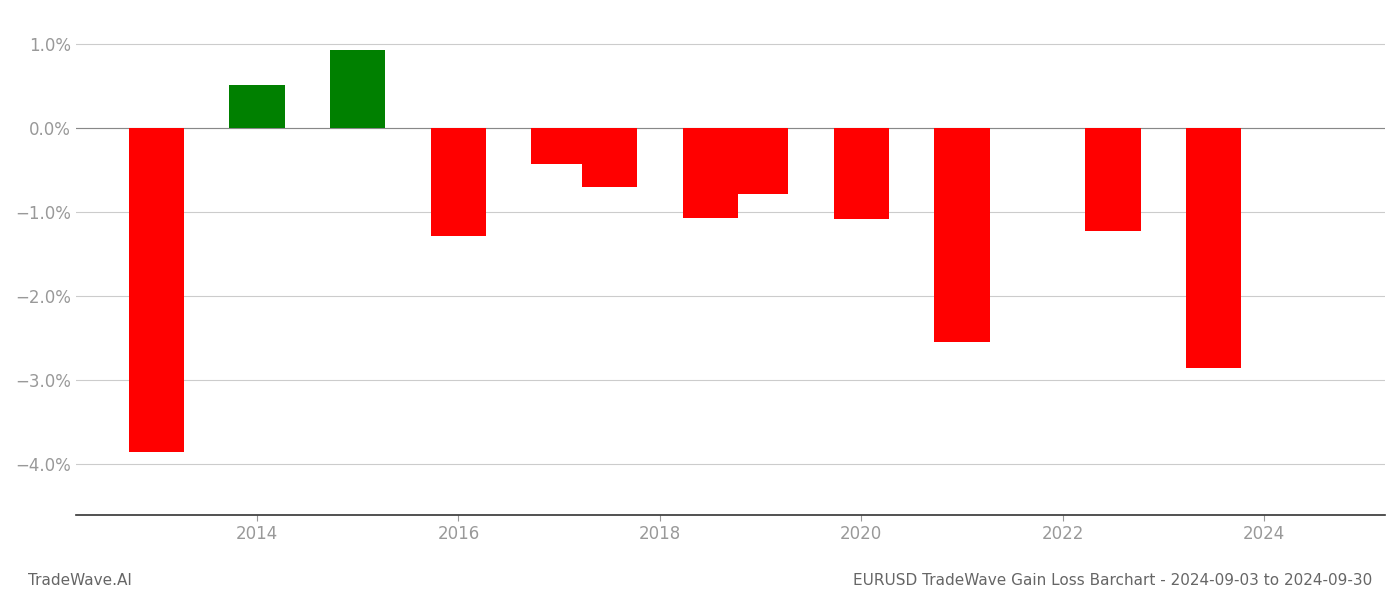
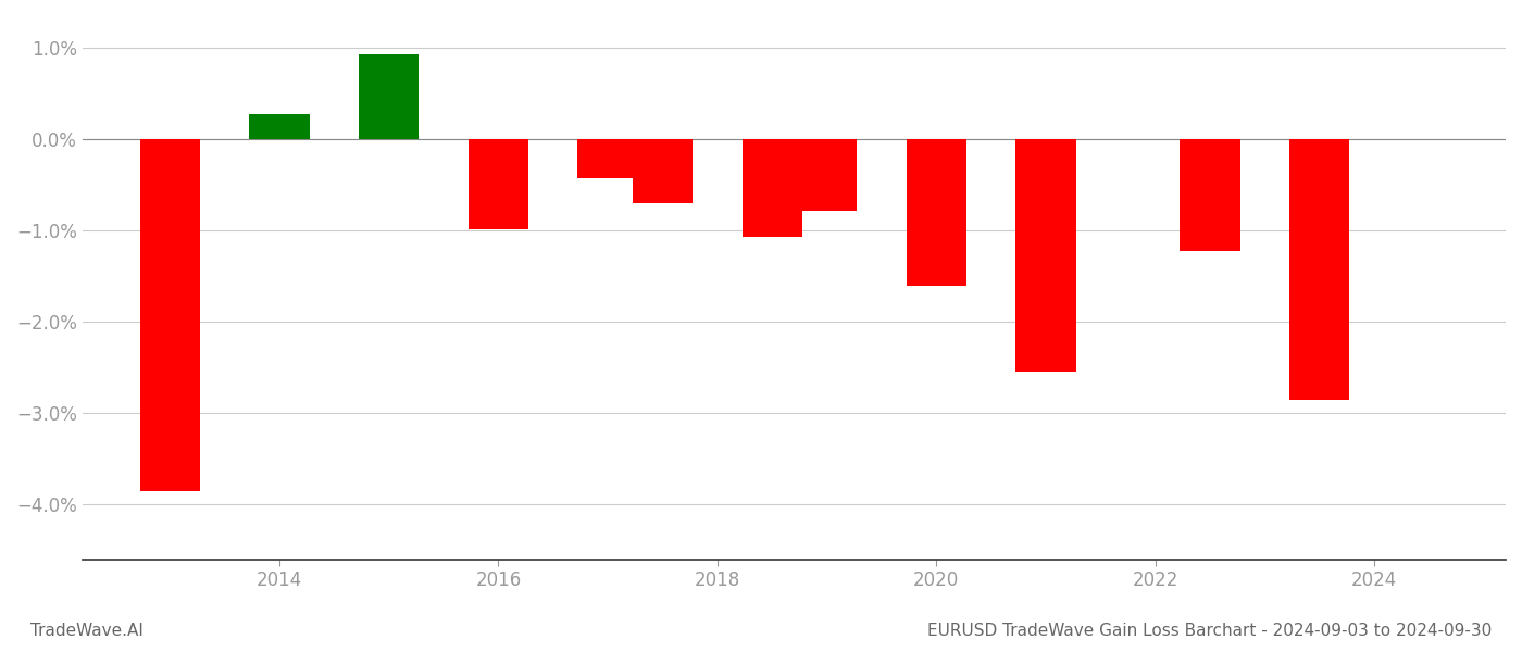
2014: 0.52% -> 0.28%
2016: -1.28% -> -0.98%
2020: -1.08% -> -1.60%
